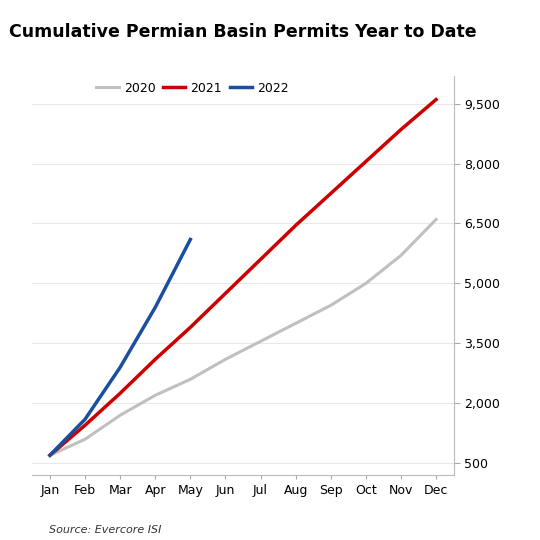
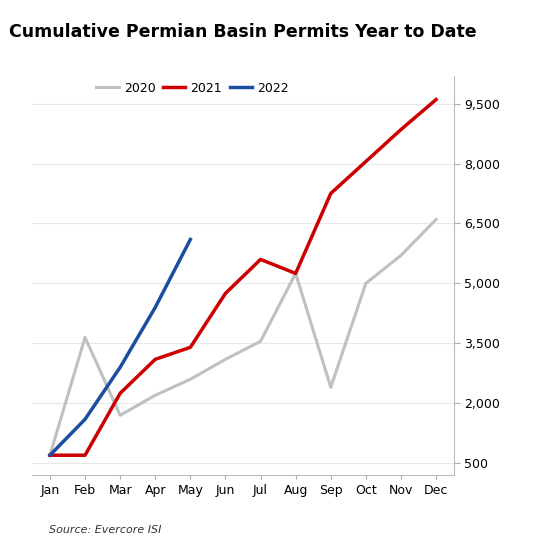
2020/Feb: 1,100 -> 3,650
2021/Feb: 1,450 -> 700
2021/May: 3,900 -> 3,400
2020/Aug: 4,000 -> 5,250
2021/Aug: 6,450 -> 5,250
2020/Sep: 4,450 -> 2,400
